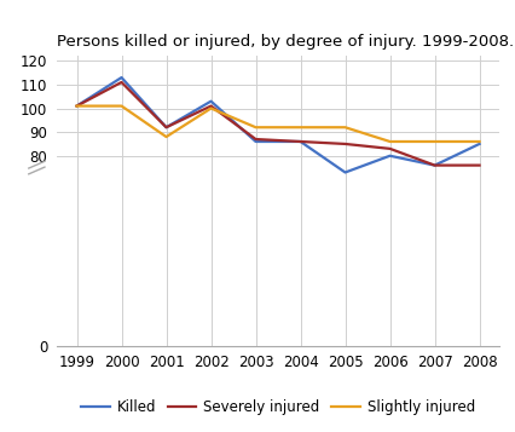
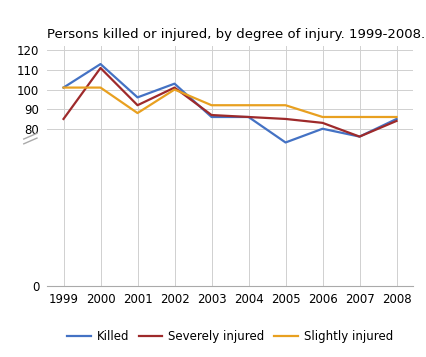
Severely injured/1999: 101 -> 85
Killed/2001: 92 -> 96
Severely injured/2008: 76 -> 84
